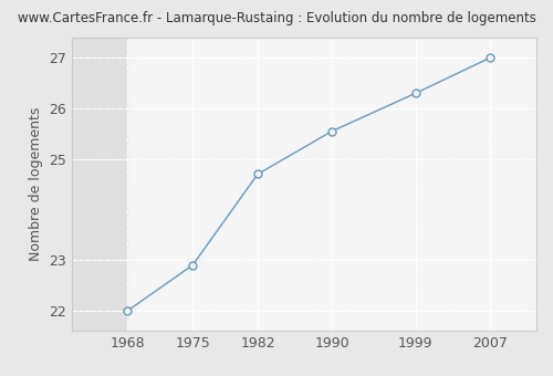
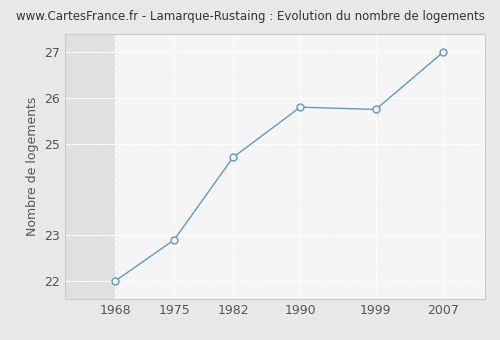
1990: 25.55 -> 25.80
1999: 26.30 -> 25.75
